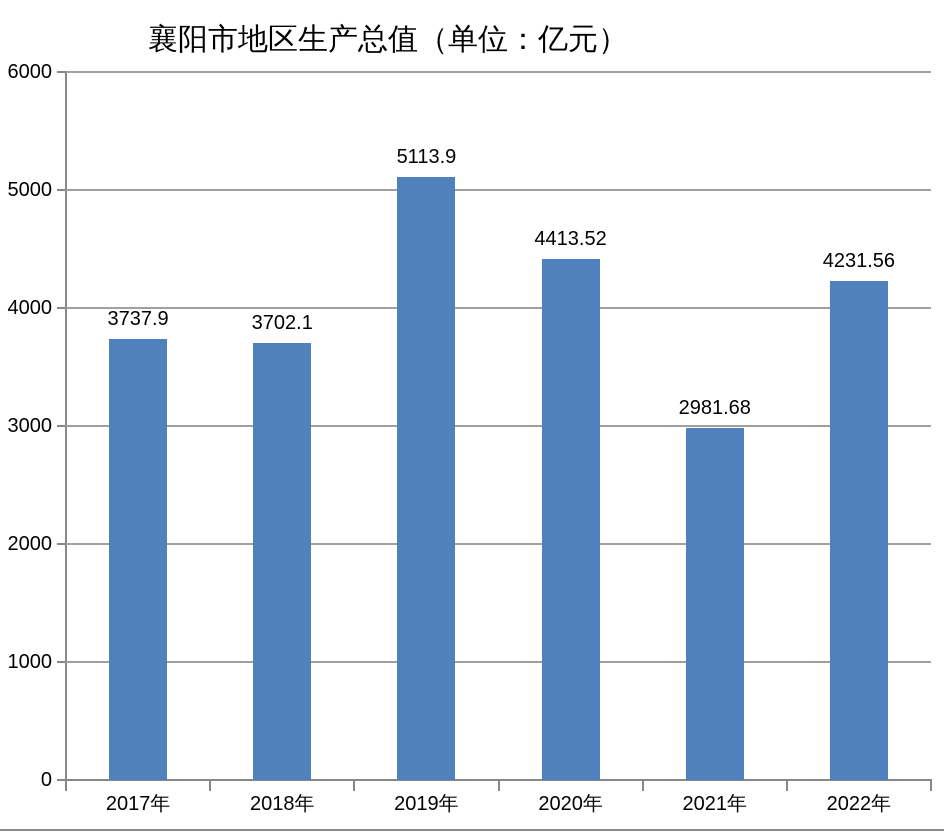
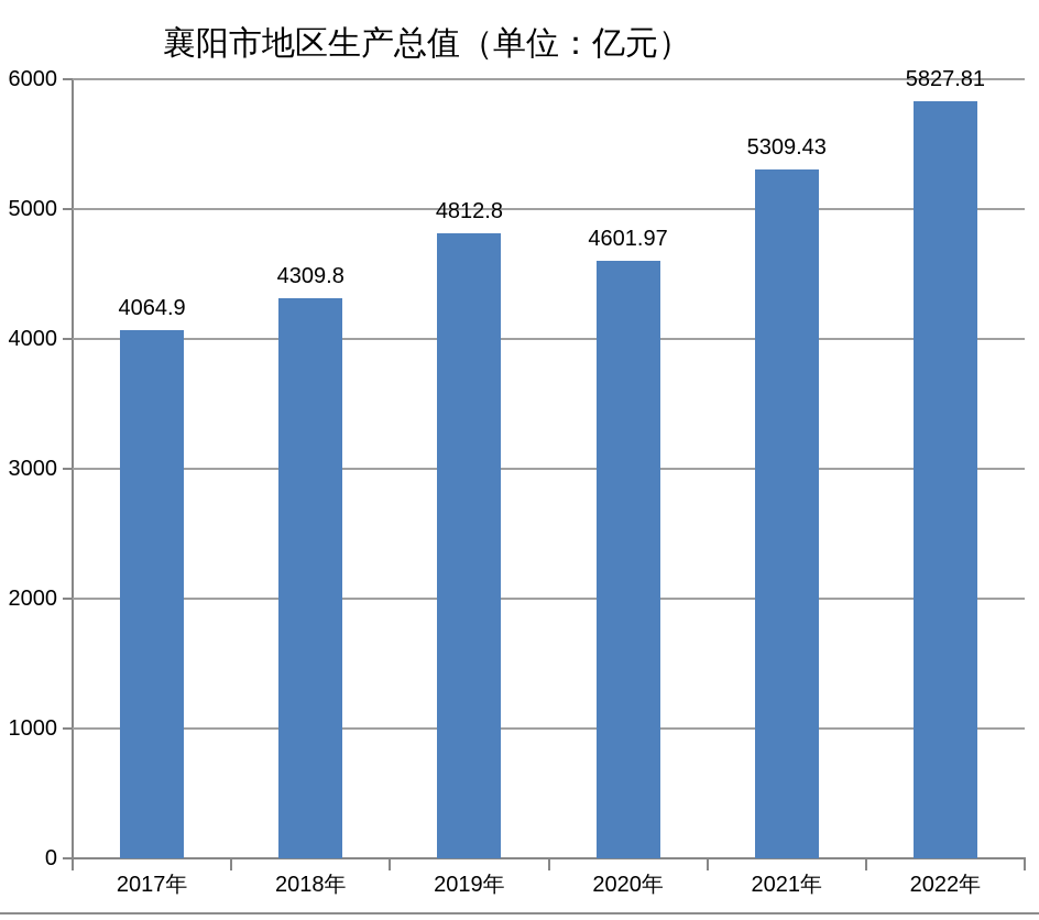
2017年: 3737.9 -> 4064.9
2018年: 3702.1 -> 4309.8
2019年: 5113.9 -> 4812.8
2020年: 4413.52 -> 4601.97
2021年: 2981.68 -> 5309.43
2022年: 4231.56 -> 5827.81
